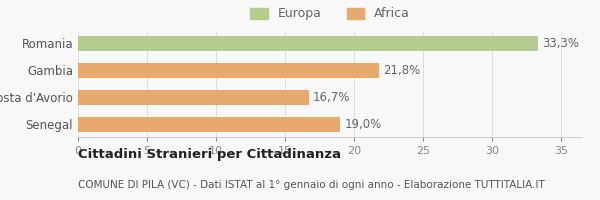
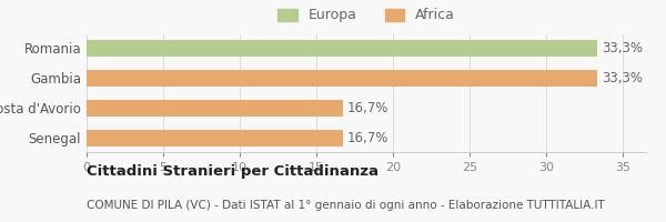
Gambia: 21,8% -> 33,3%
Senegal: 19,0% -> 16,7%
